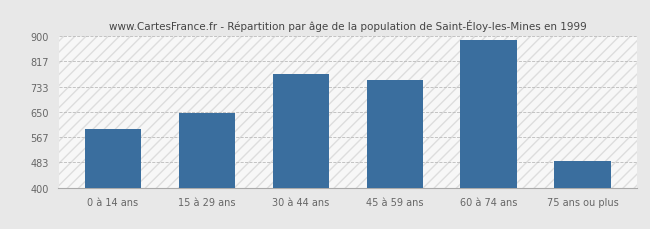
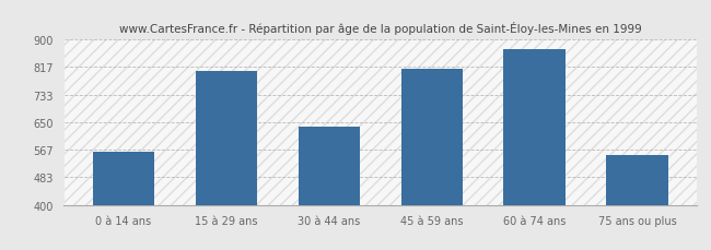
0 à 14 ans: 592 -> 560
15 à 29 ans: 645 -> 805
30 à 44 ans: 775 -> 635
45 à 59 ans: 755 -> 810
60 à 74 ans: 887 -> 870
75 ans ou plus: 487 -> 550
